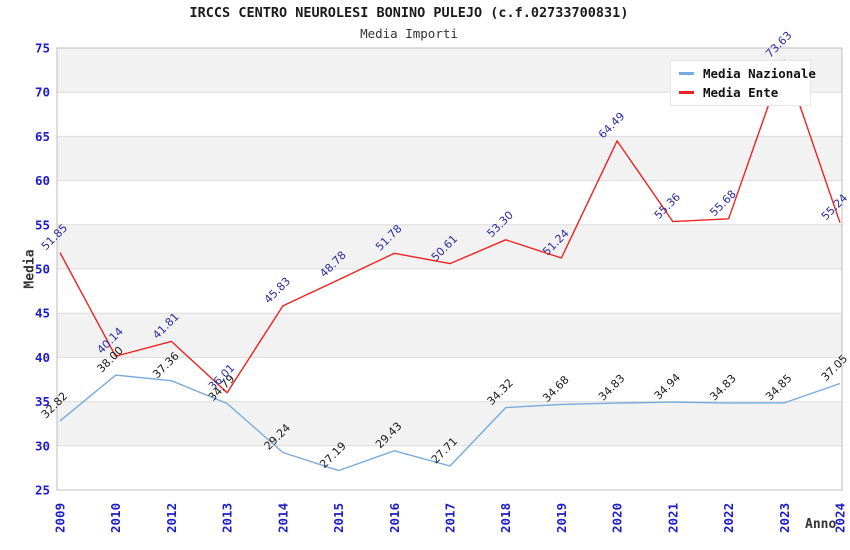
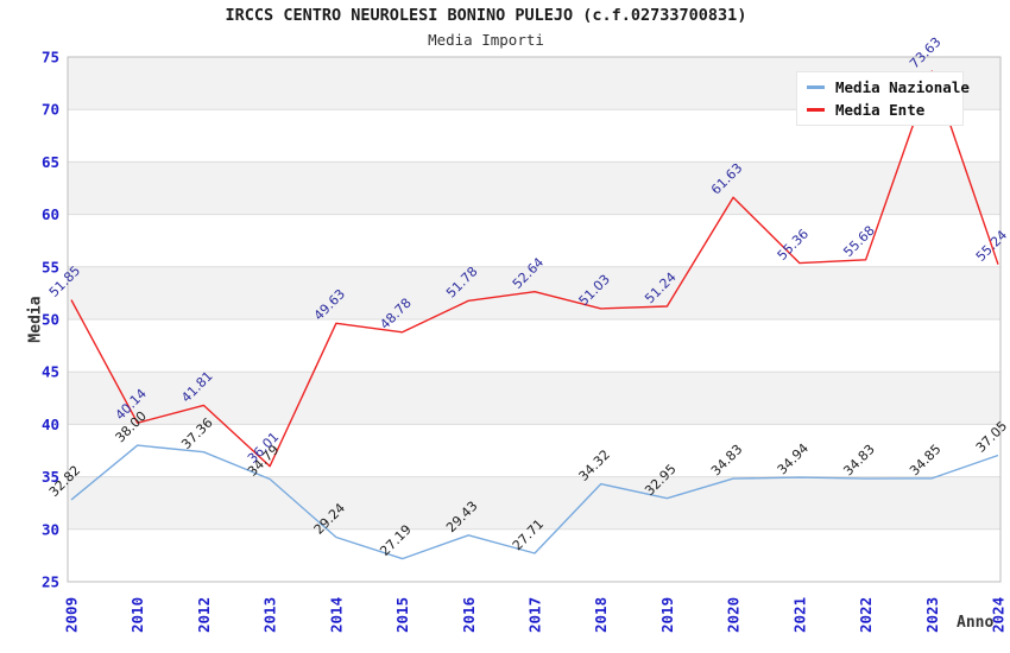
Media Ente/2014: 45.83 -> 49.63
Media Ente/2017: 50.61 -> 52.64
Media Ente/2018: 53.30 -> 51.03
Media Nazionale/2019: 34.68 -> 32.95
Media Ente/2020: 64.49 -> 61.63
